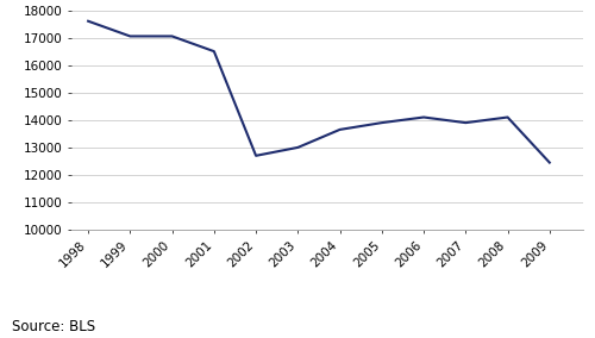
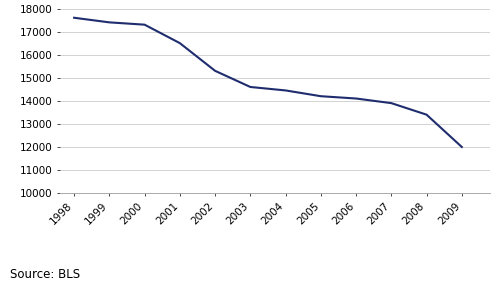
1999: 17050 -> 17400
2000: 17050 -> 17300
2002: 12700 -> 15300
2003: 13000 -> 14600
2004: 13650 -> 14450
2005: 13900 -> 14200
2008: 14100 -> 13400
2009: 12450 -> 12000
